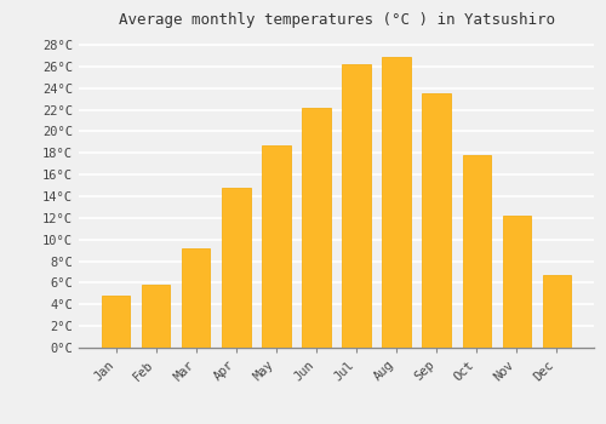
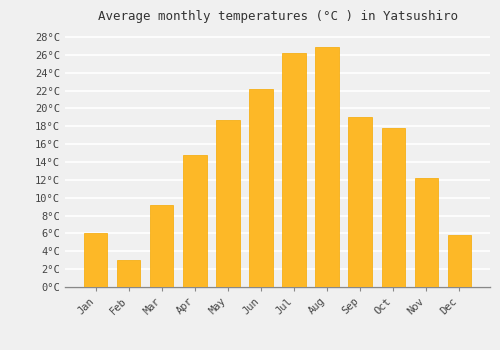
Jan: 4.8°C -> 6.0°C
Feb: 5.8°C -> 3.0°C
Sep: 23.5°C -> 19.0°C
Dec: 6.7°C -> 5.8°C
